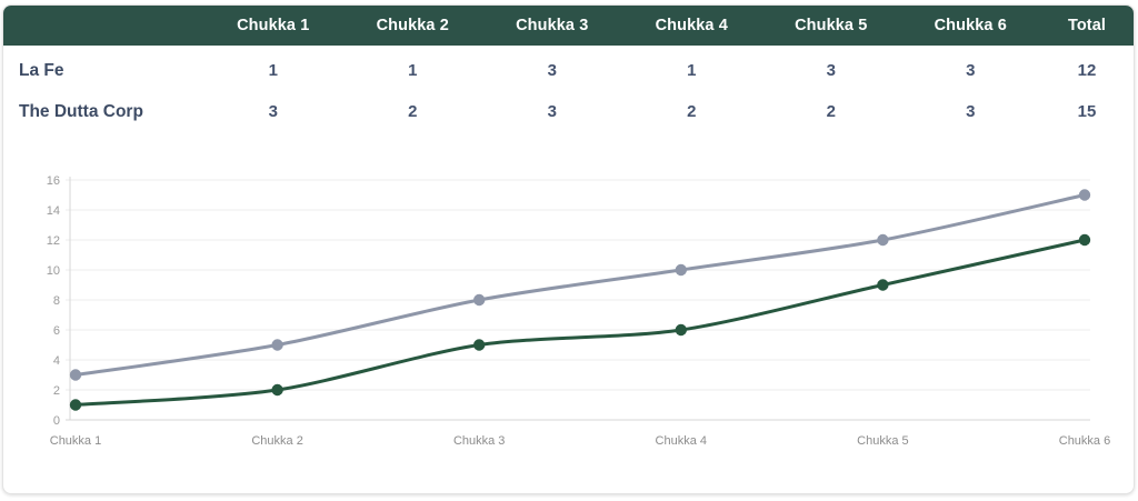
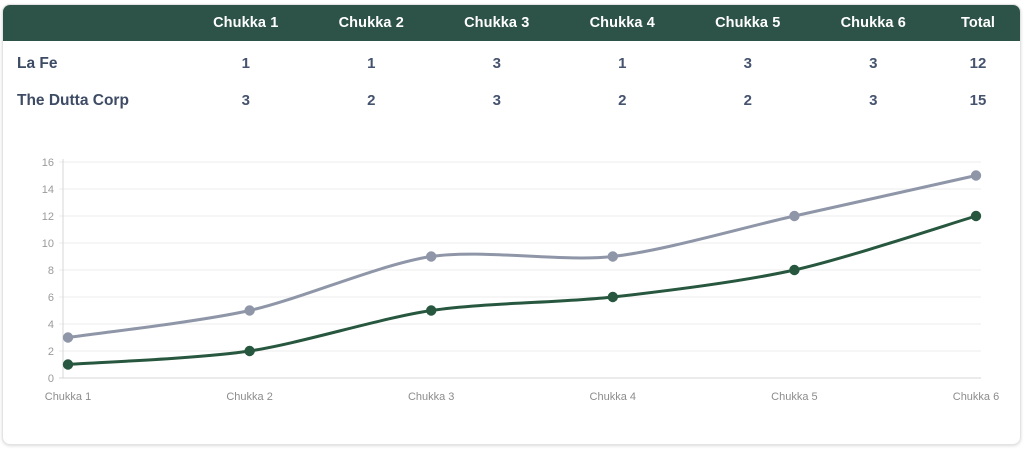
The Dutta Corp/Chukka 3: 8 -> 9
The Dutta Corp/Chukka 4: 10 -> 9
La Fe/Chukka 5: 9 -> 8
